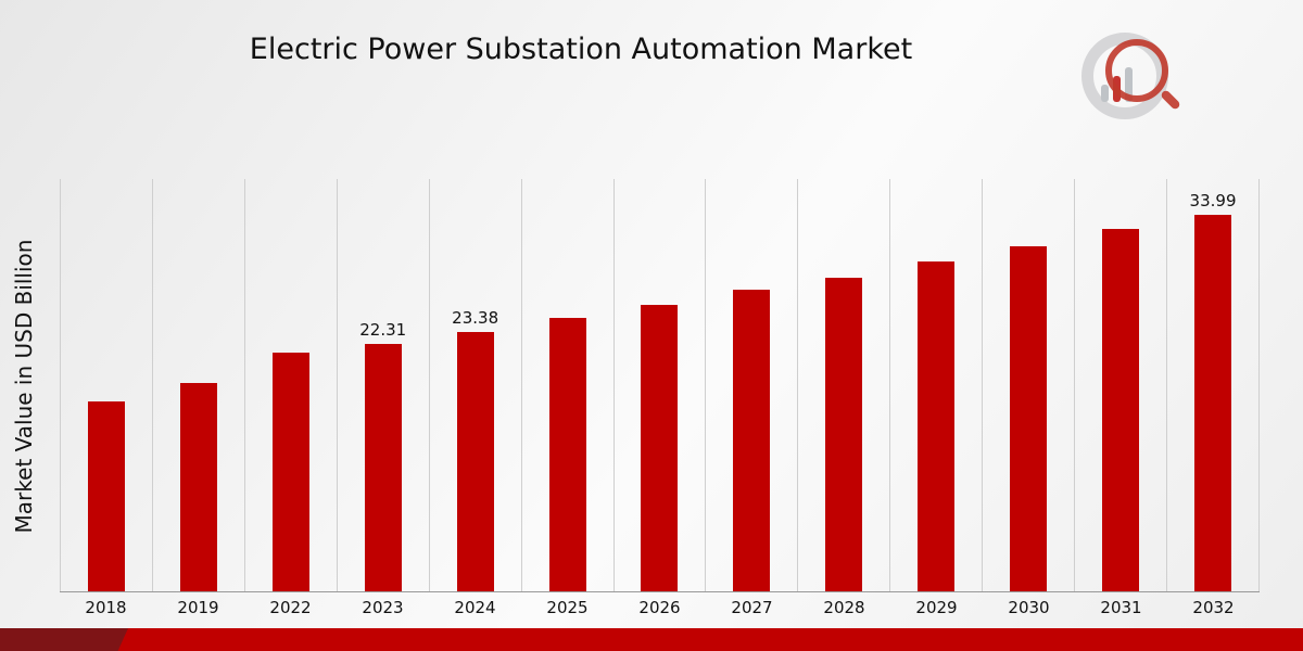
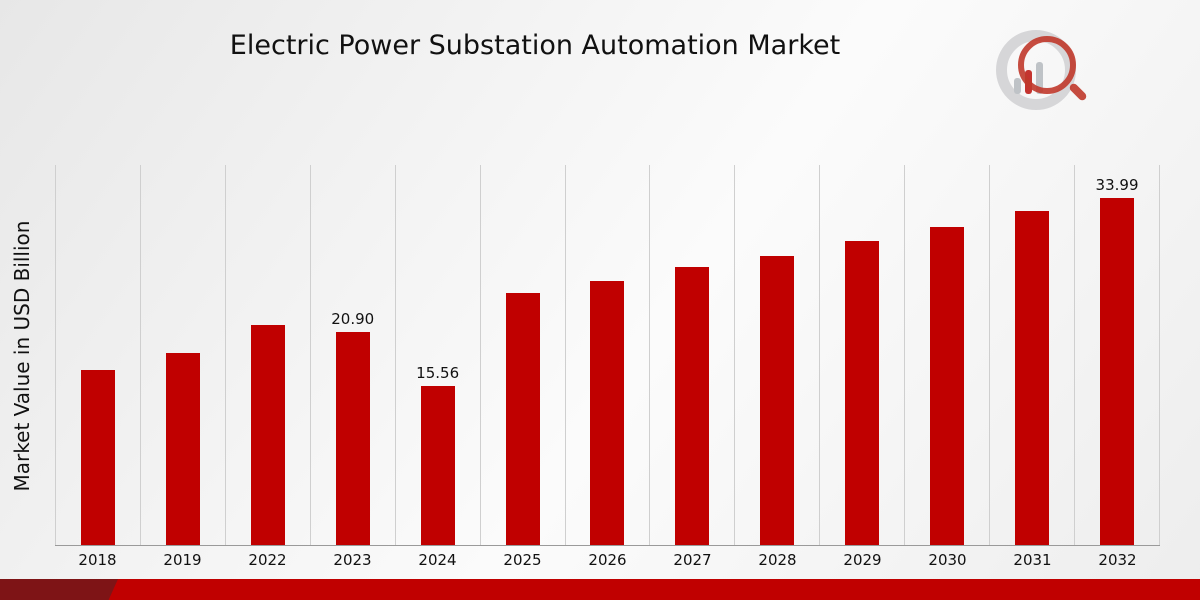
2023: 22.31 -> 20.90
2024: 23.38 -> 15.56
